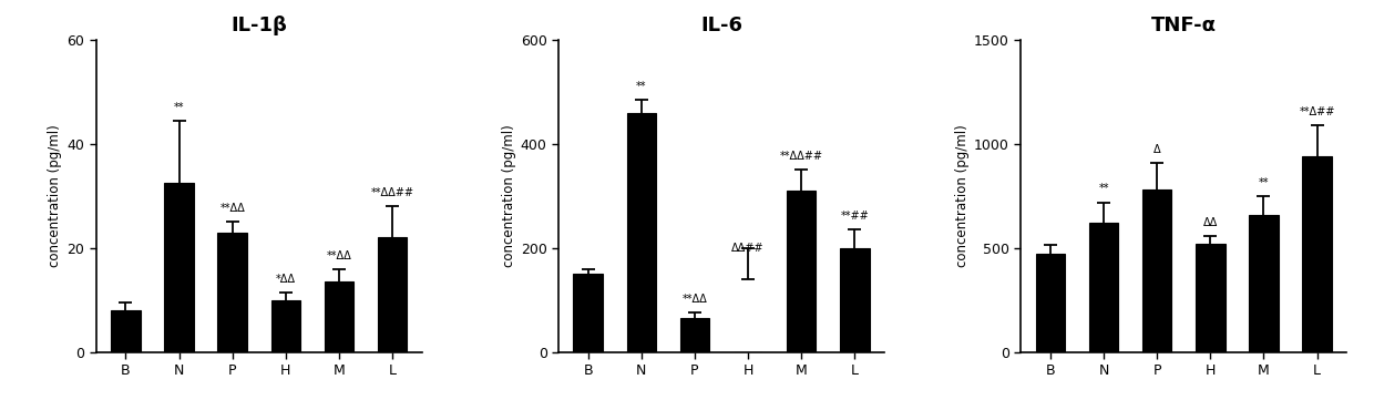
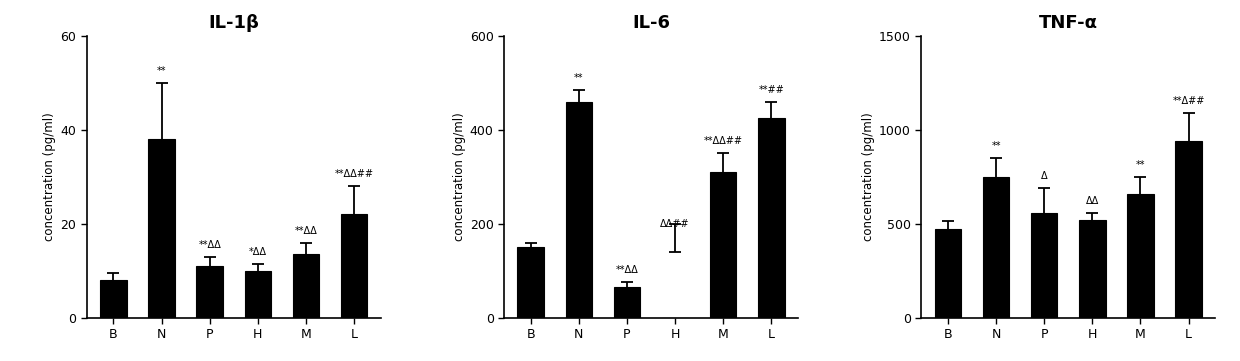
IL-1β/N: 32.5 -> 38.0
IL-1β/P: 23.0 -> 11.0
IL-6/L: 200 -> 425
TNF-α/N: 620 -> 750
TNF-α/P: 780 -> 560
